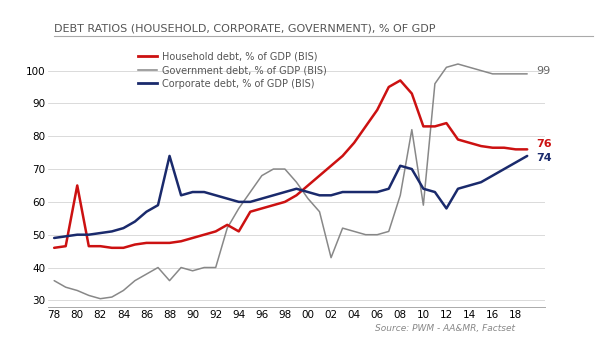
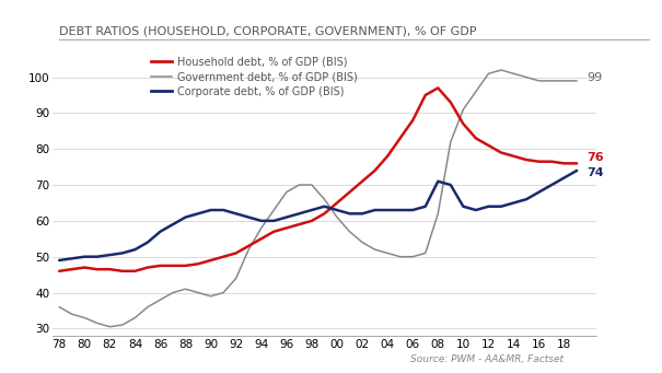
Household debt, % of GDP (BIS)/80: 65.0 -> 47.0
Government debt, % of GDP (BIS)/88: 36.0 -> 41.0
Corporate debt, % of GDP (BIS)/88: 74.0 -> 61.0
Government debt, % of GDP (BIS)/92: 40.0 -> 44.0
Household debt, % of GDP (BIS)/94: 51.0 -> 55.0
Government debt, % of GDP (BIS)/02: 43.0 -> 54.0
Household debt, % of GDP (BIS)/10: 83.0 -> 87.0
Government debt, % of GDP (BIS)/10: 59.0 -> 91.0
Household debt, % of GDP (BIS)/12: 84.0 -> 81.0
Corporate debt, % of GDP (BIS)/12: 58.0 -> 64.0
